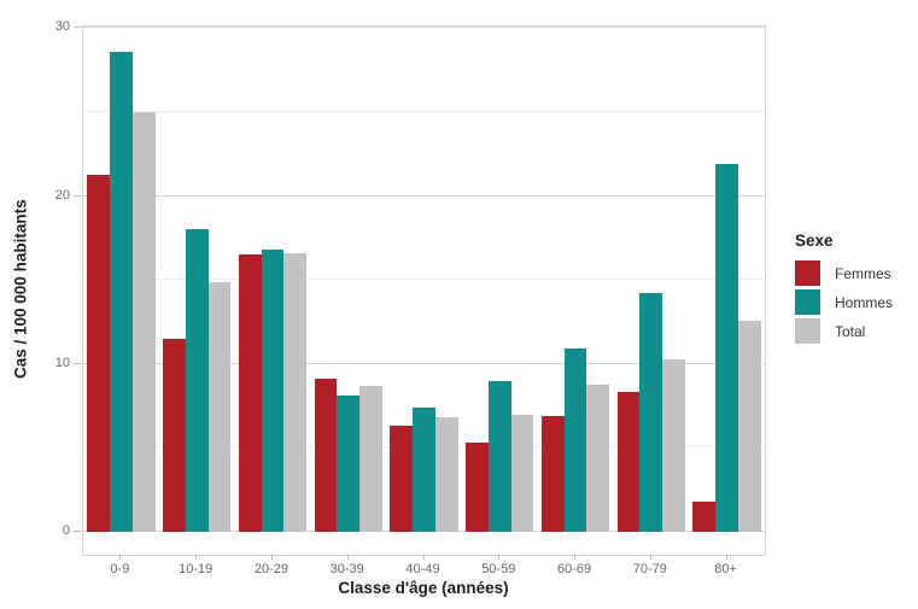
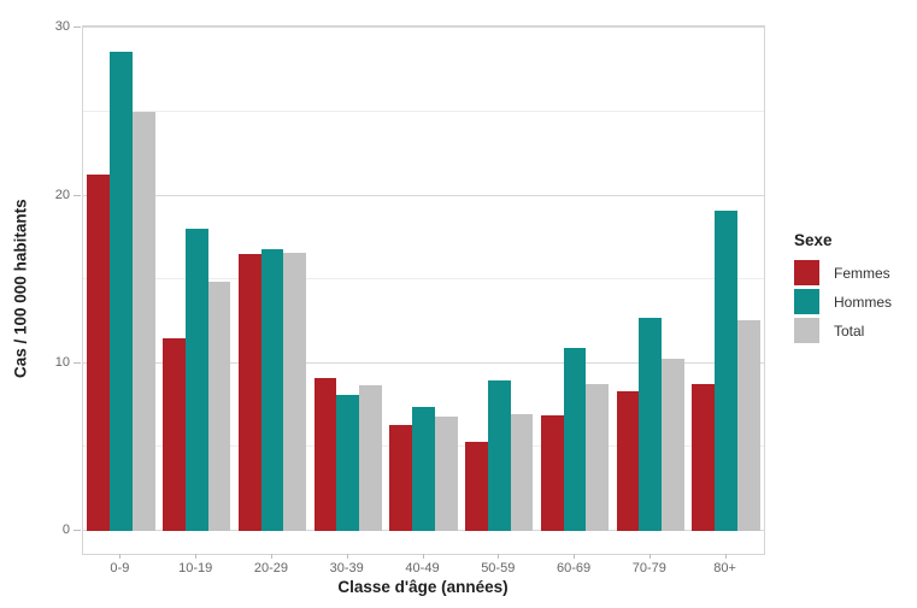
Hommes/70-79: 14.2 -> 12.7
Femmes/80+: 1.8 -> 8.8
Hommes/80+: 21.9 -> 19.1
